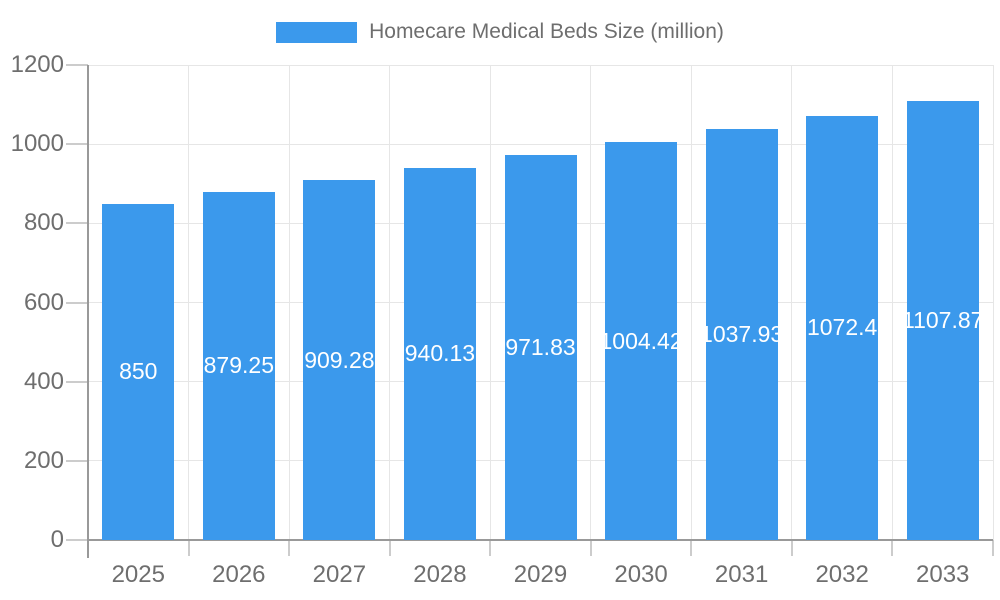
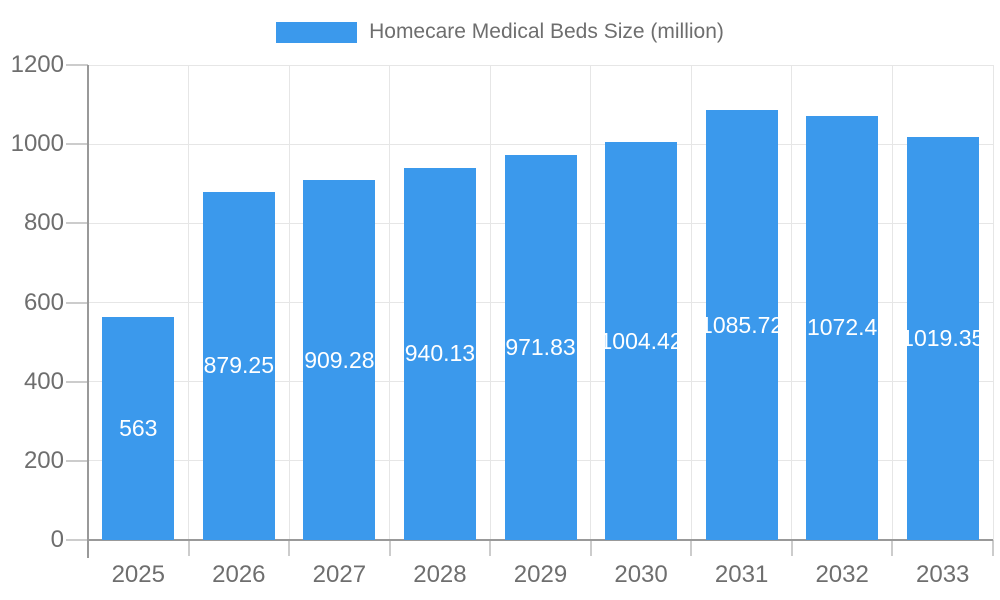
2025: 850 -> 563
2031: 1037.93 -> 1085.72
2033: 1107.87 -> 1019.35
